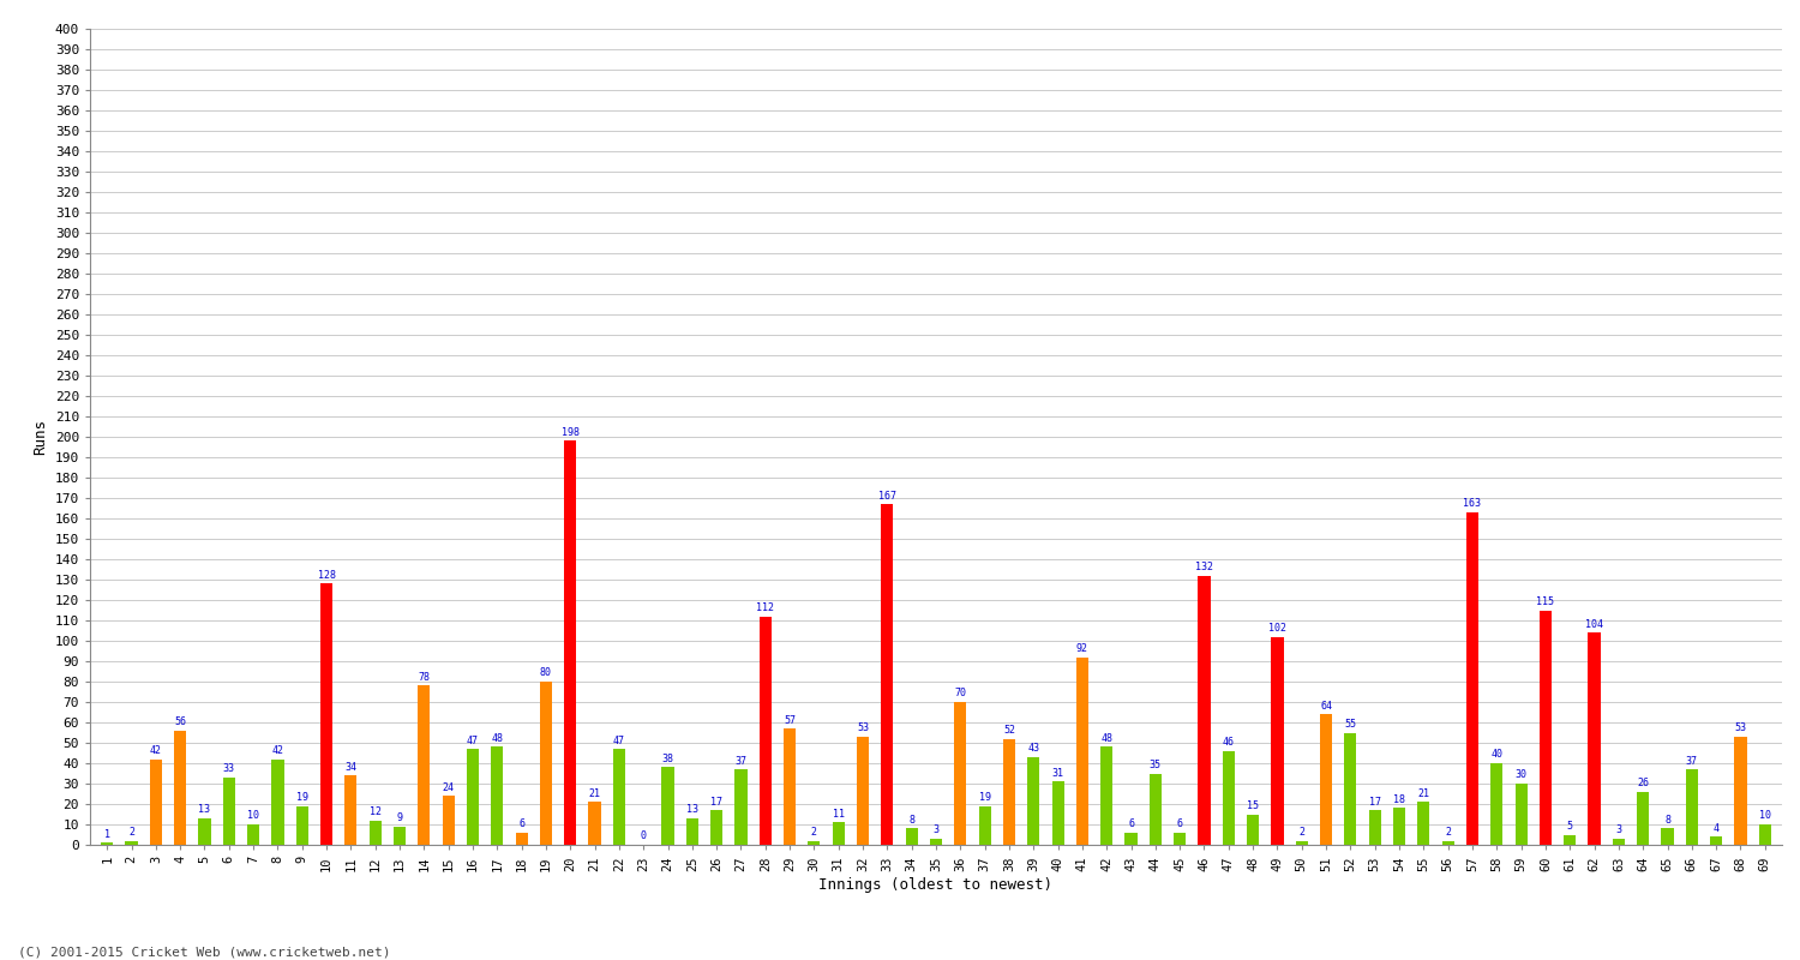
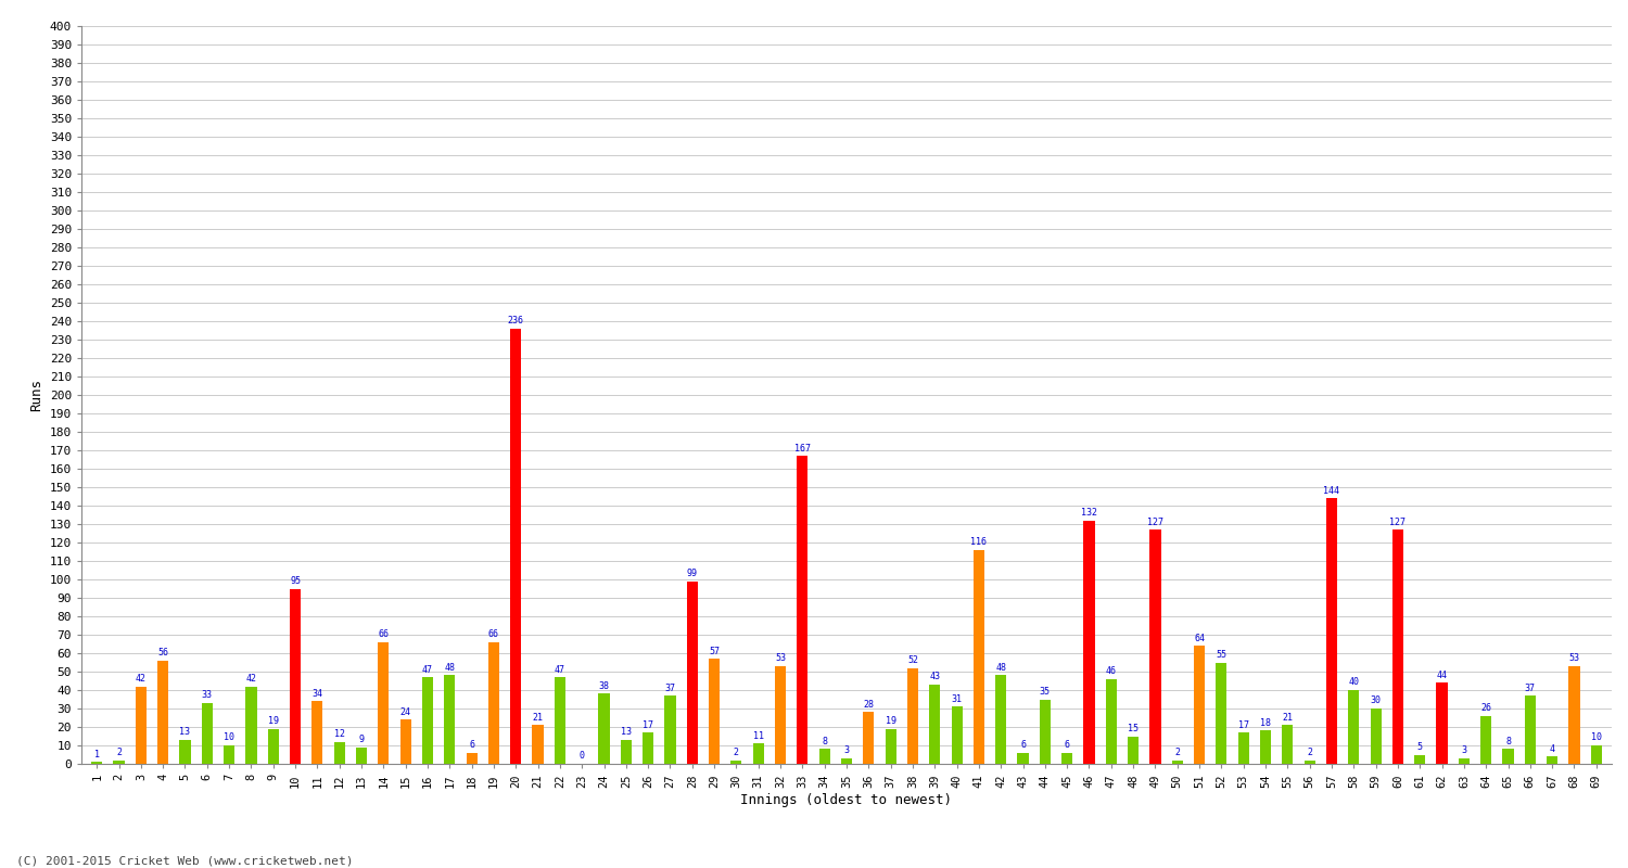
10: 128 -> 95
14: 78 -> 66
19: 80 -> 66
20: 198 -> 236
28: 112 -> 99
36: 70 -> 28
41: 92 -> 116
49: 102 -> 127
57: 163 -> 144
60: 115 -> 127
62: 104 -> 44
